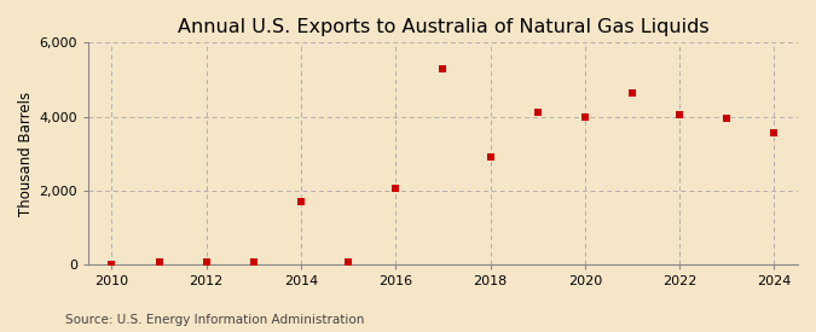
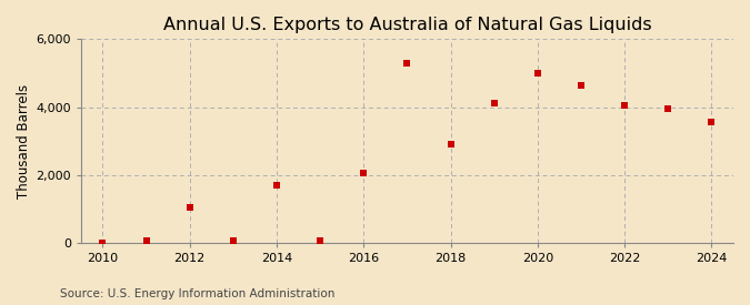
2012: 50 -> 1,050
2020: 4,000 -> 5,000
